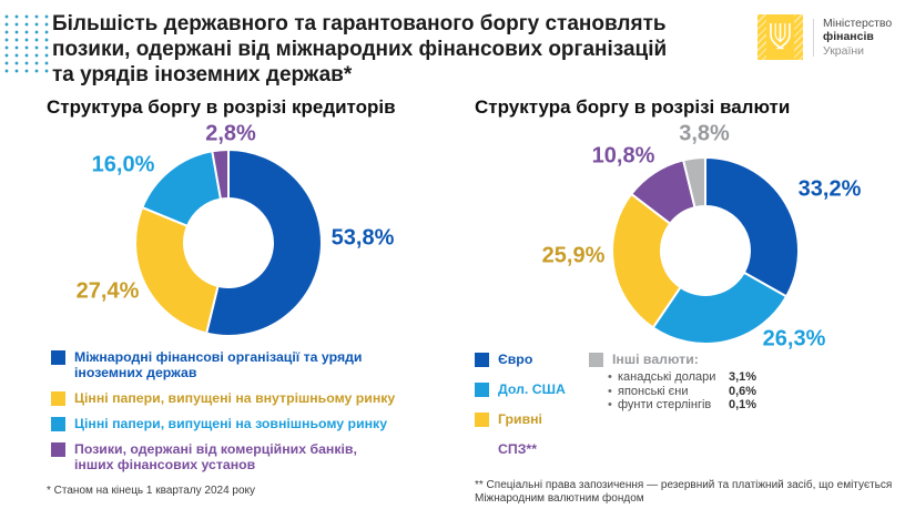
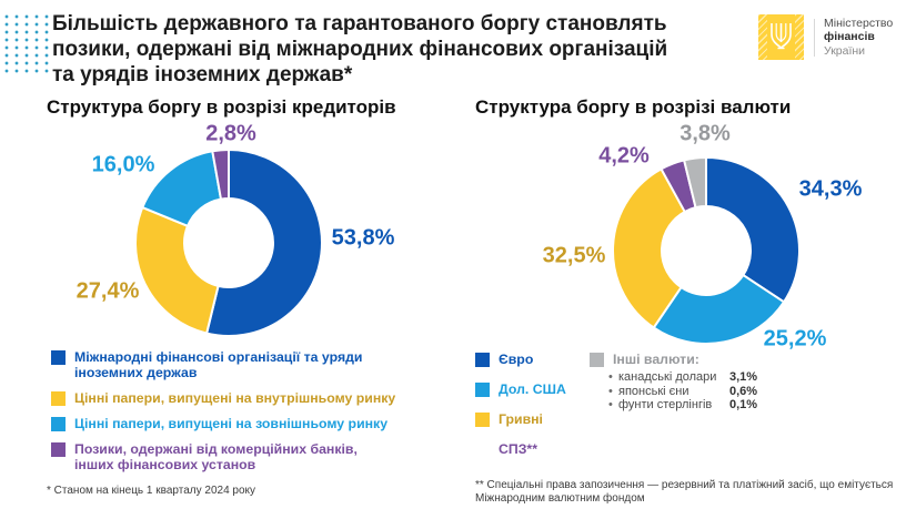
Структура боргу в розрізі валюти/Євро: 33,2% -> 34,3%
Структура боргу в розрізі валюти/Дол. США: 26,3% -> 25,2%
Структура боргу в розрізі валюти/Гривні: 25,9% -> 32,5%
Структура боргу в розрізі валюти/СПЗ**: 10,8% -> 4,2%
